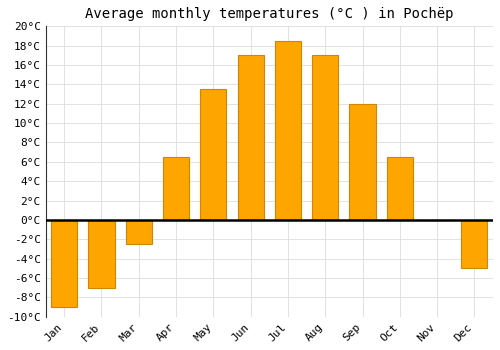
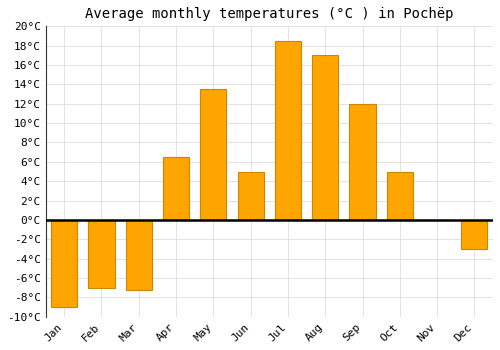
Mar: -2.5°C -> -7.2°C
Jun: 17.0°C -> 5.0°C
Oct: 6.5°C -> 5.0°C
Dec: -5.0°C -> -3.0°C
